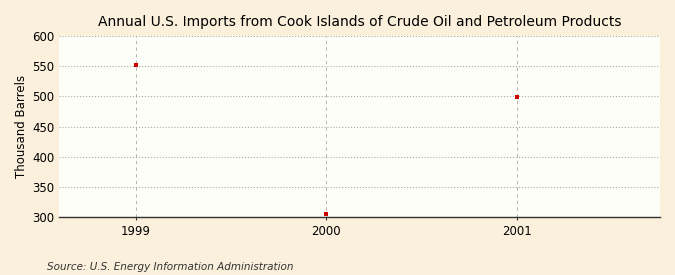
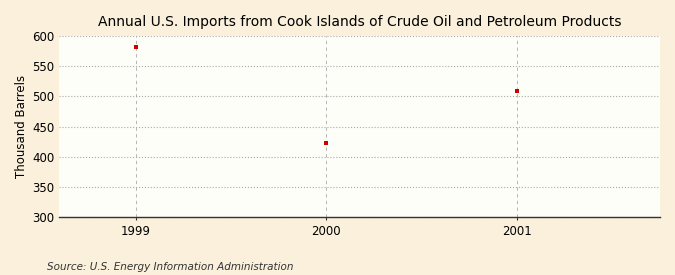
1999: 551 -> 582
2000: 305 -> 422
2001: 499 -> 508
